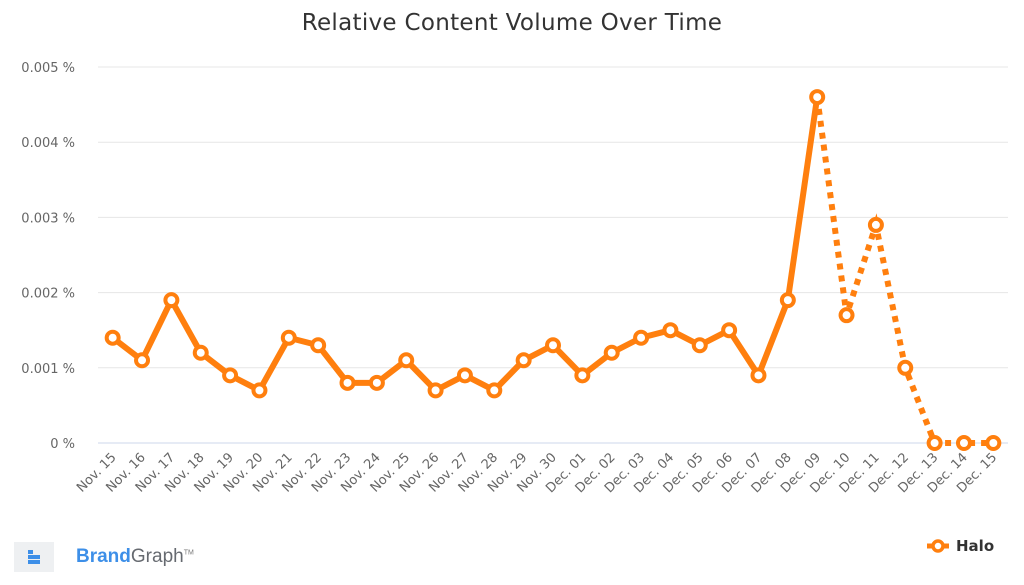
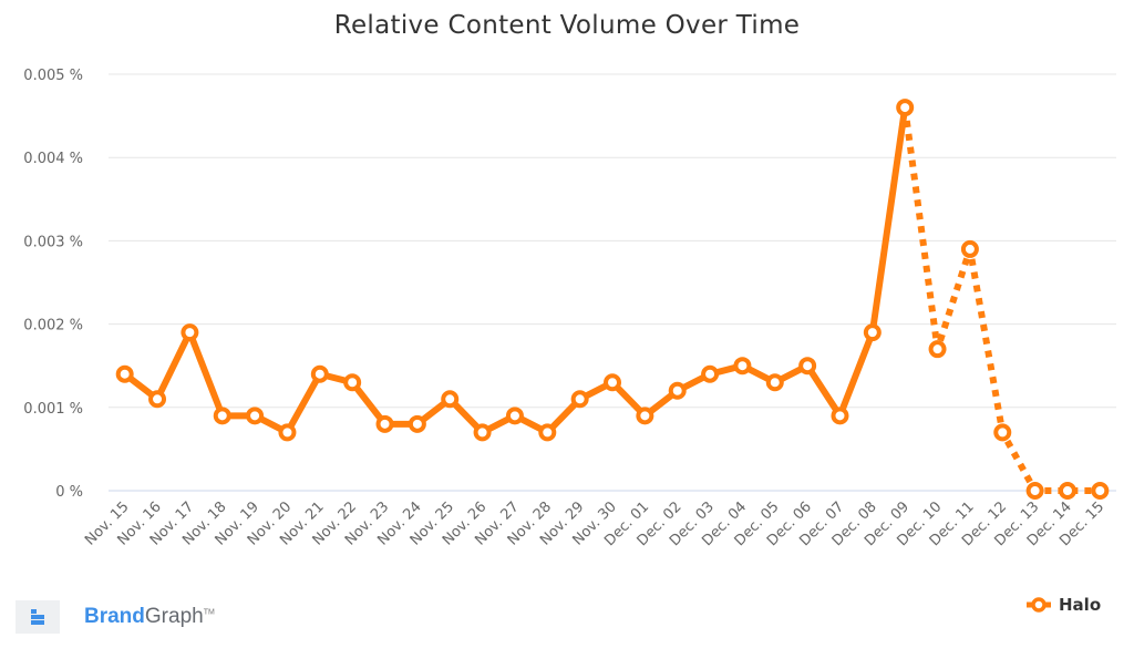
Nov. 18: 0.0012% -> 0.0009%
Dec. 12: 0.0010% -> 0.0007%
